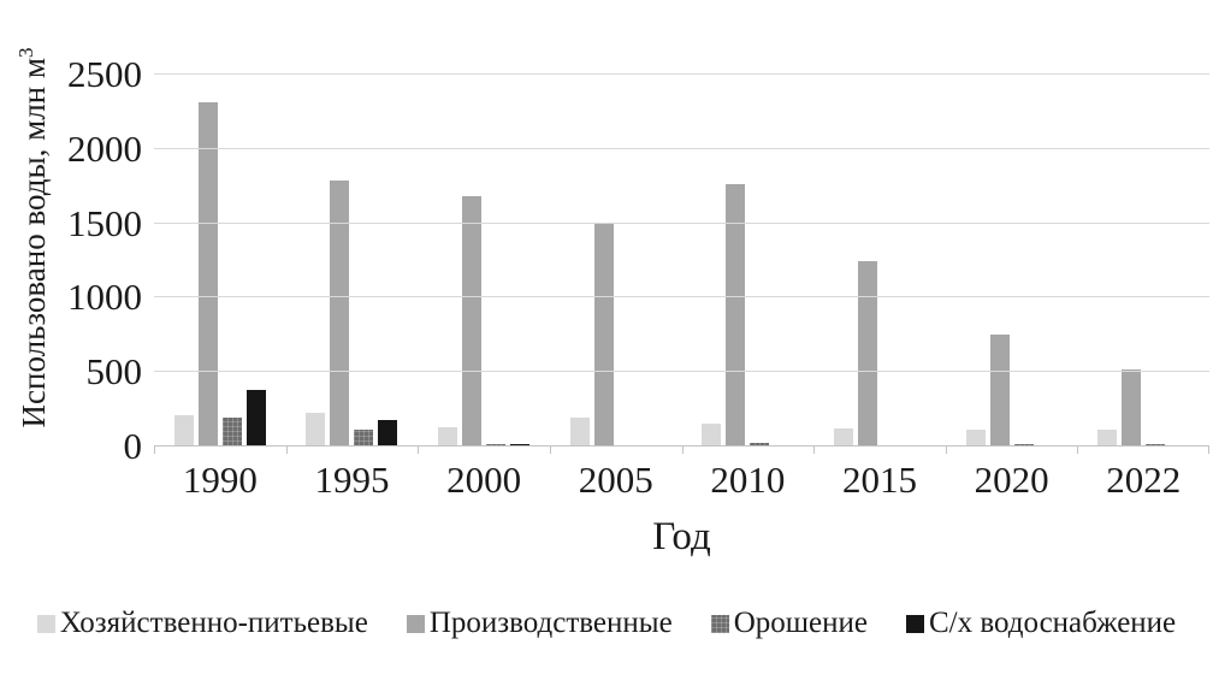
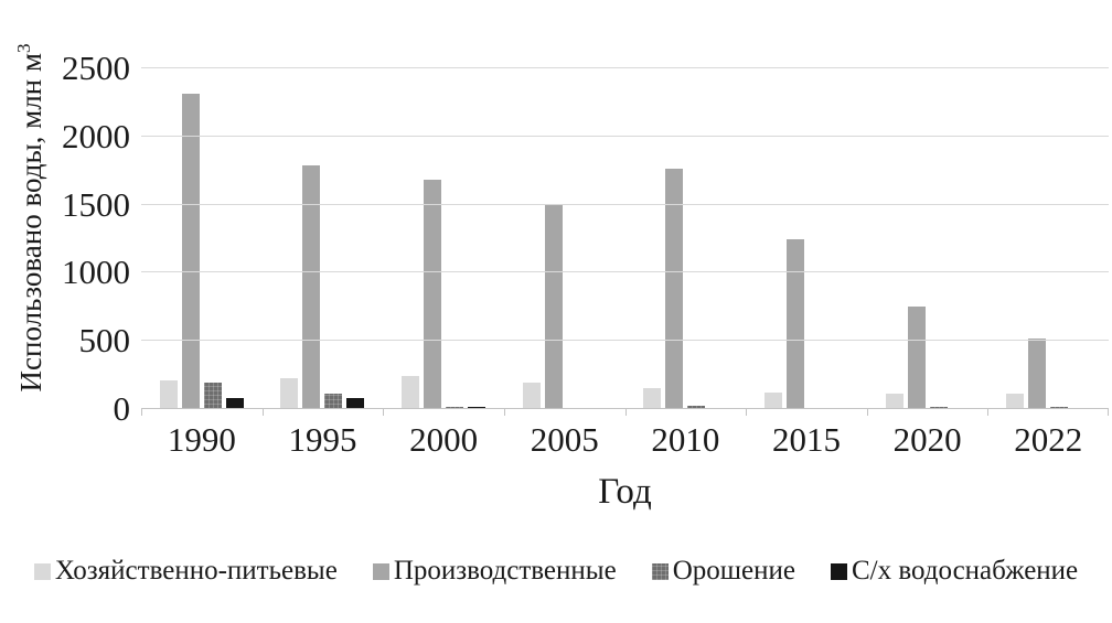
С/х водоснабжение/1990: 380 -> 80
С/х водоснабжение/1995: 180 -> 80
Хозяйственно-питьевые/2000: 130 -> 240
